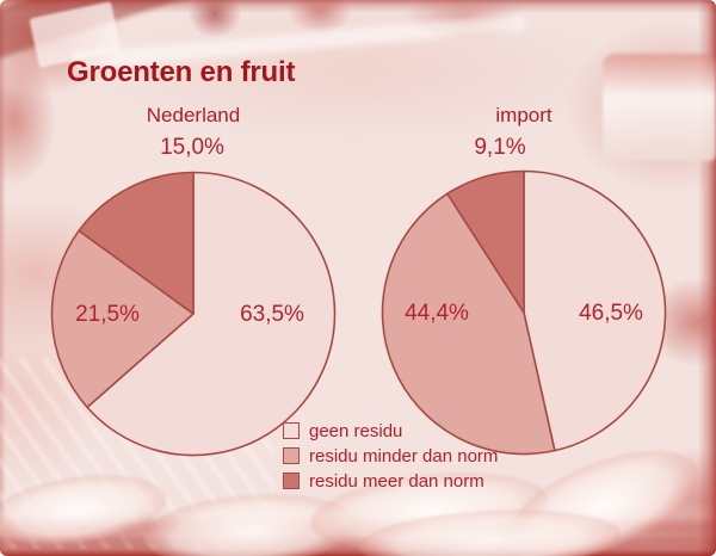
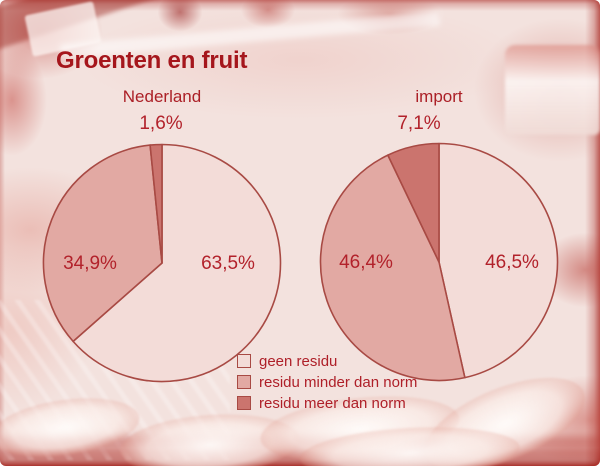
Nederland/residu minder dan norm: 21,5% -> 34,9%
Nederland/residu meer dan norm: 15,0% -> 1,6%
import/residu minder dan norm: 44,4% -> 46,4%
import/residu meer dan norm: 9,1% -> 7,1%
